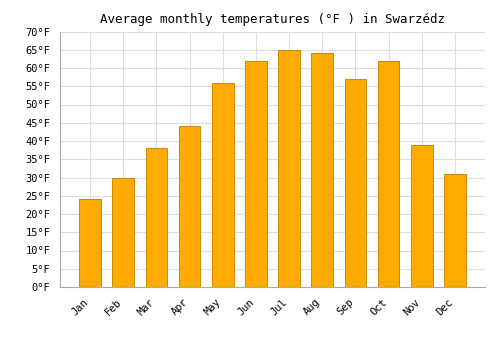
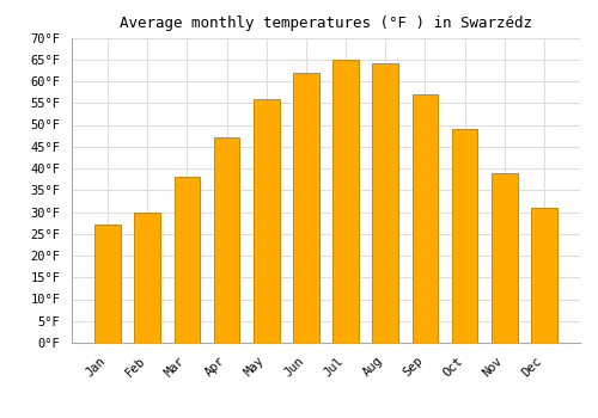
Jan: 24°F -> 27°F
Apr: 44°F -> 47°F
Oct: 62°F -> 49°F
